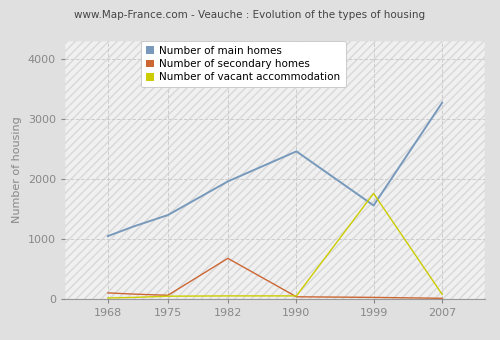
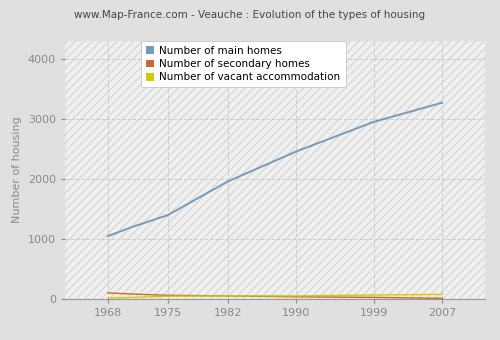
Number of secondary homes/1982: 680 -> 60
Number of main homes/1999: 1560 -> 2950
Number of vacant accommodation/1999: 1760 -> 70
